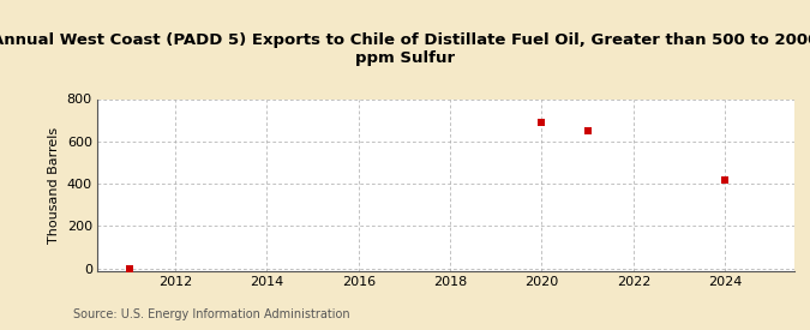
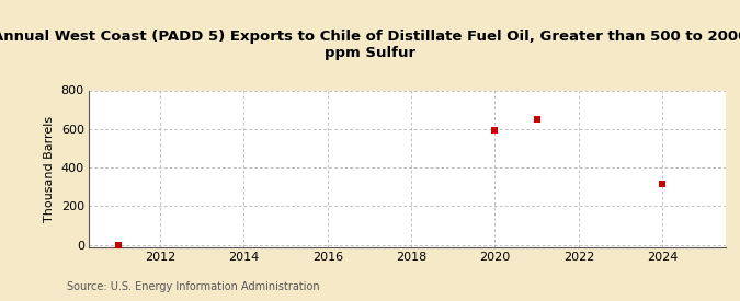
2020: 690 -> 590
2024: 420 -> 320
